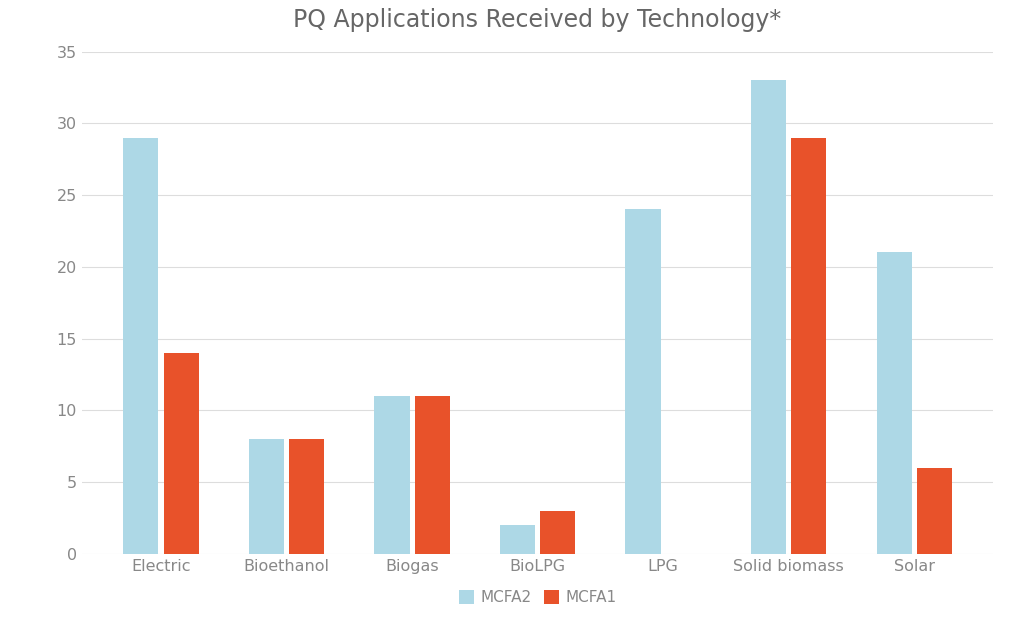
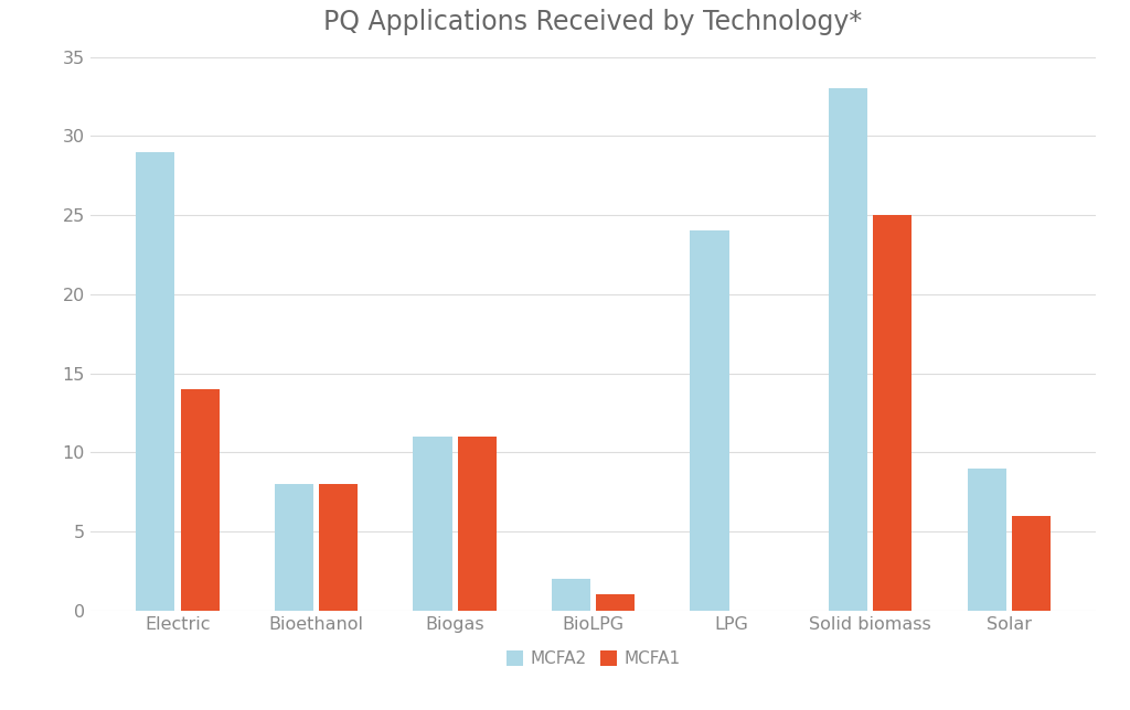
MCFA1/BioLPG: 3 -> 1
MCFA1/Solid biomass: 29 -> 25
MCFA2/Solar: 21 -> 9
